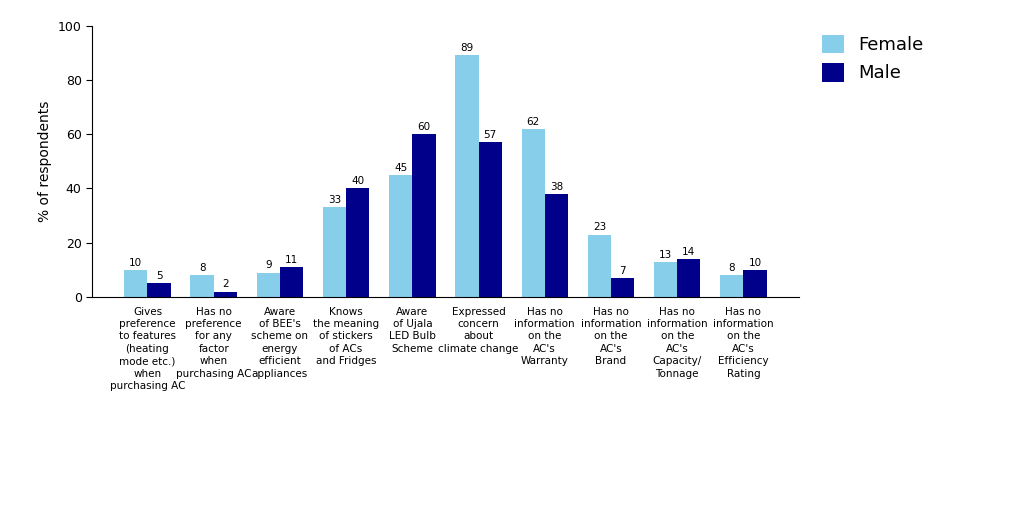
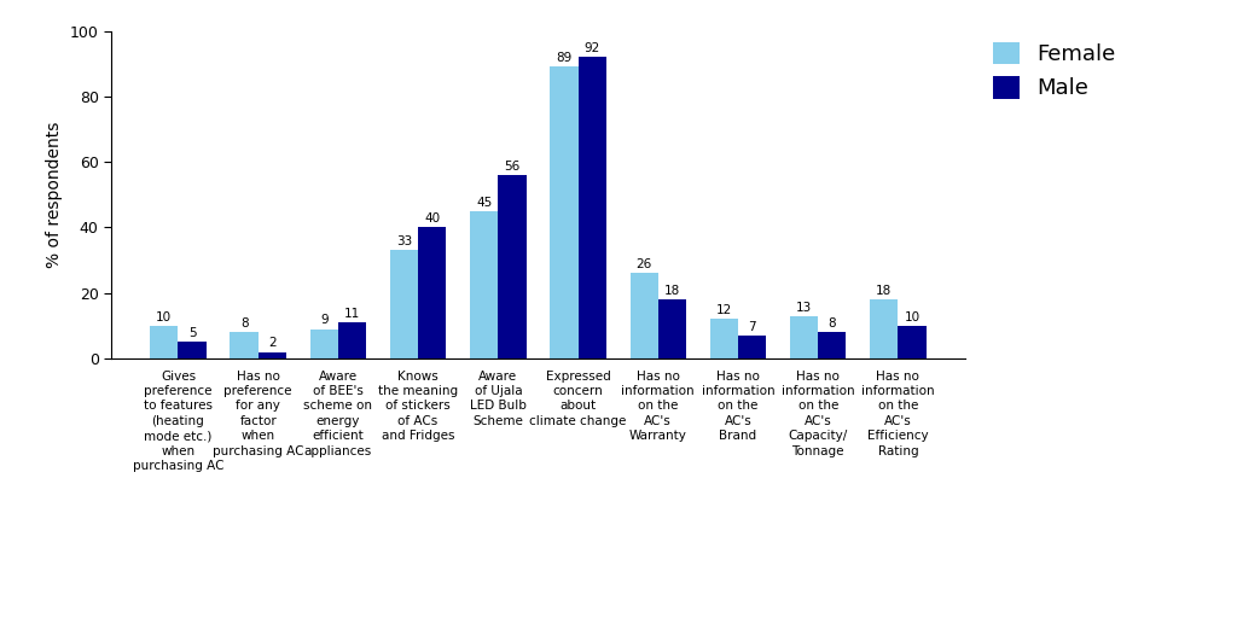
Male/Aware of Ujala LED Bulb Scheme: 60 -> 56
Male/Expressed concern about climate change: 57 -> 92
Female/Has no information on the AC's Warranty: 62 -> 26
Male/Has no information on the AC's Warranty: 38 -> 18
Female/Has no information on the AC's Brand: 23 -> 12
Male/Has no information on the AC's Capacity/ Tonnage: 14 -> 8
Female/Has no information on the AC's Efficiency Rating: 8 -> 18
